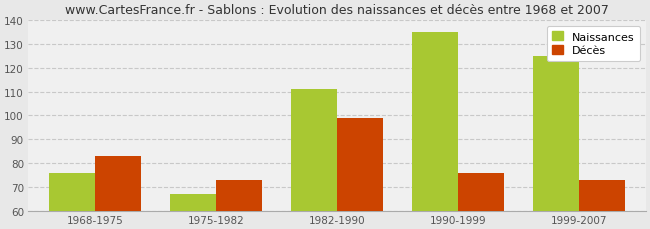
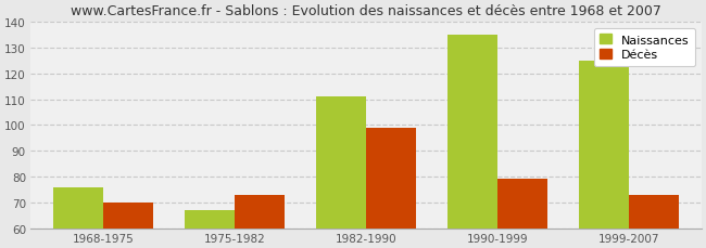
Décès/1968-1975: 83 -> 70
Décès/1990-1999: 76 -> 79
